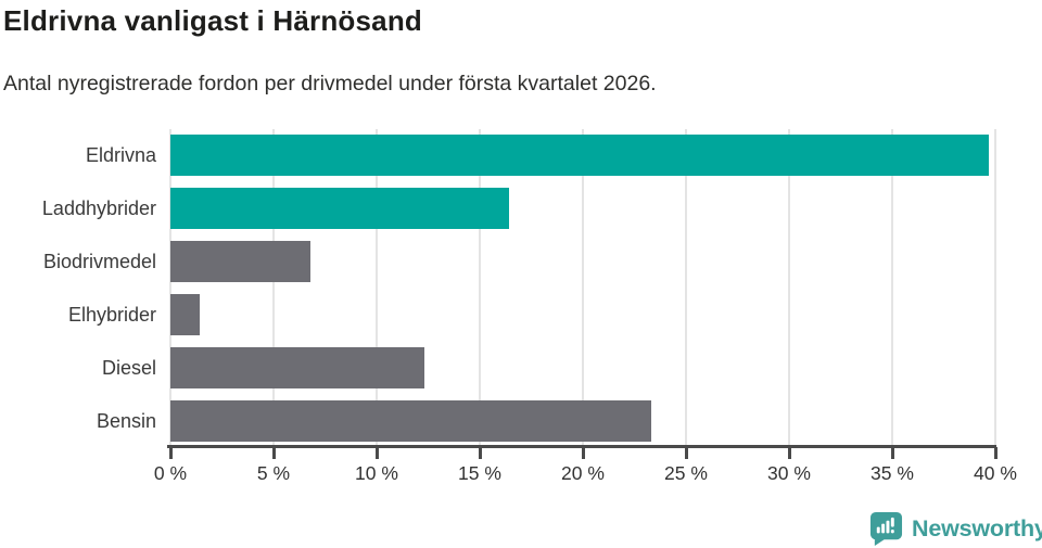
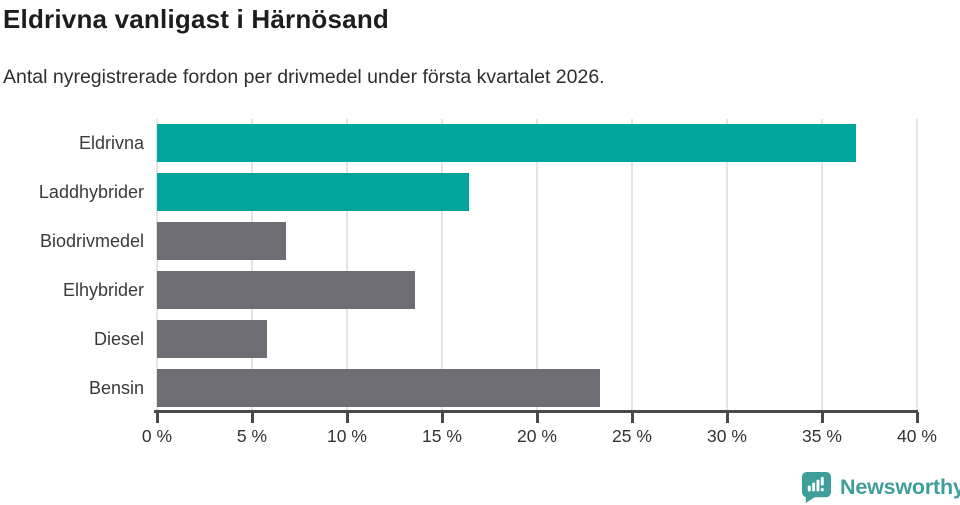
Eldrivna: 39.7% -> 36.8%
Elhybrider: 1.4% -> 13.6%
Diesel: 12.3% -> 5.8%
